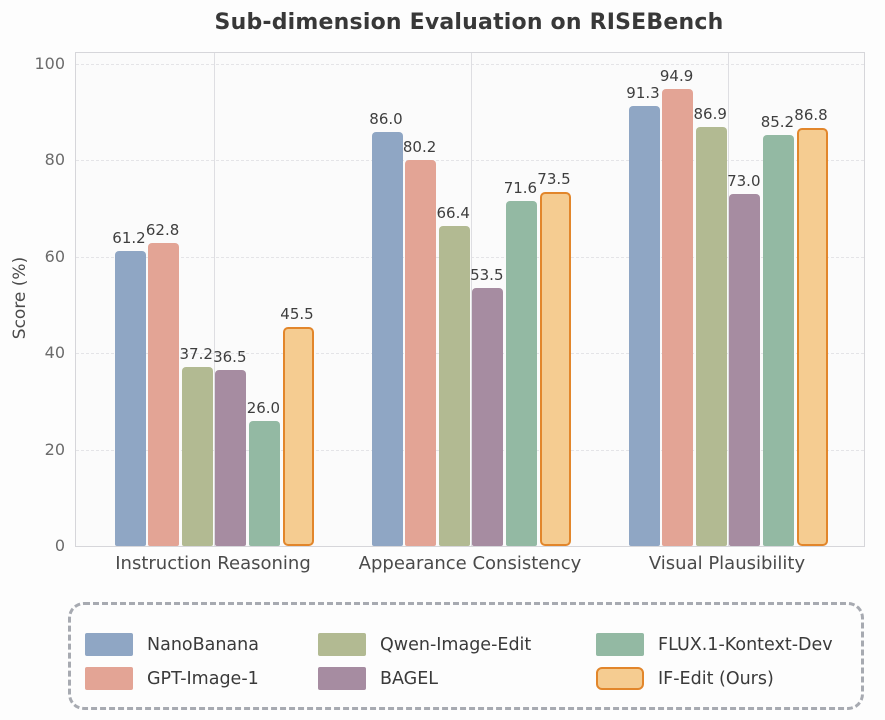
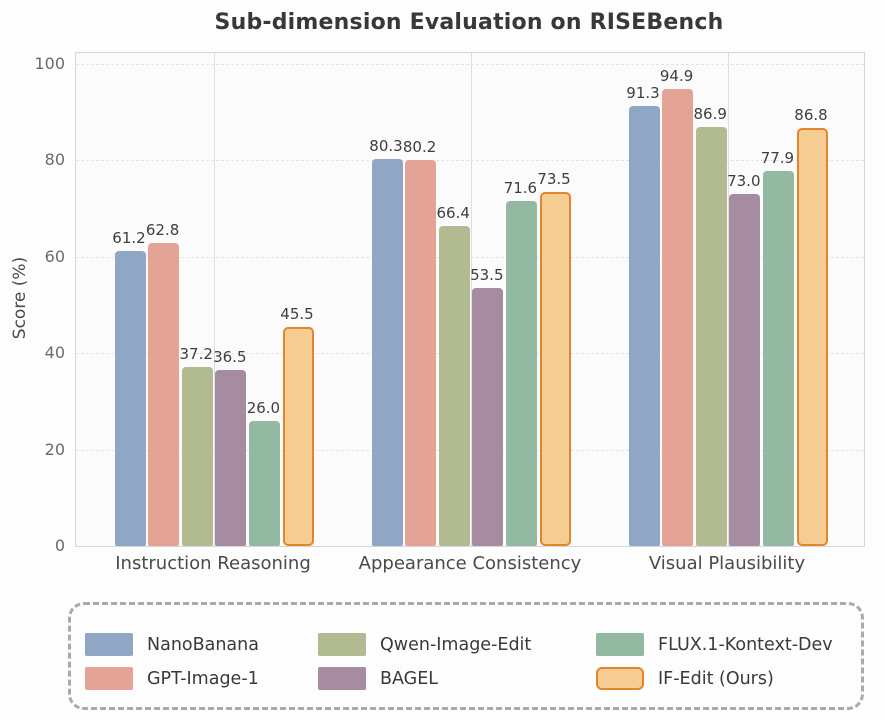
NanoBanana/Appearance Consistency: 86.0 -> 80.3
FLUX.1-Kontext-Dev/Visual Plausibility: 85.2 -> 77.9
